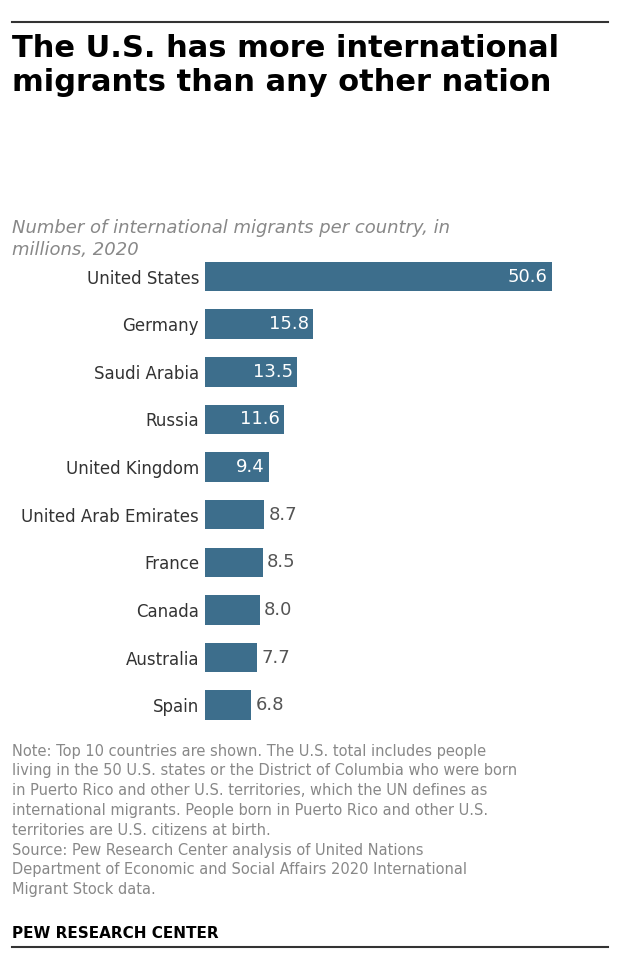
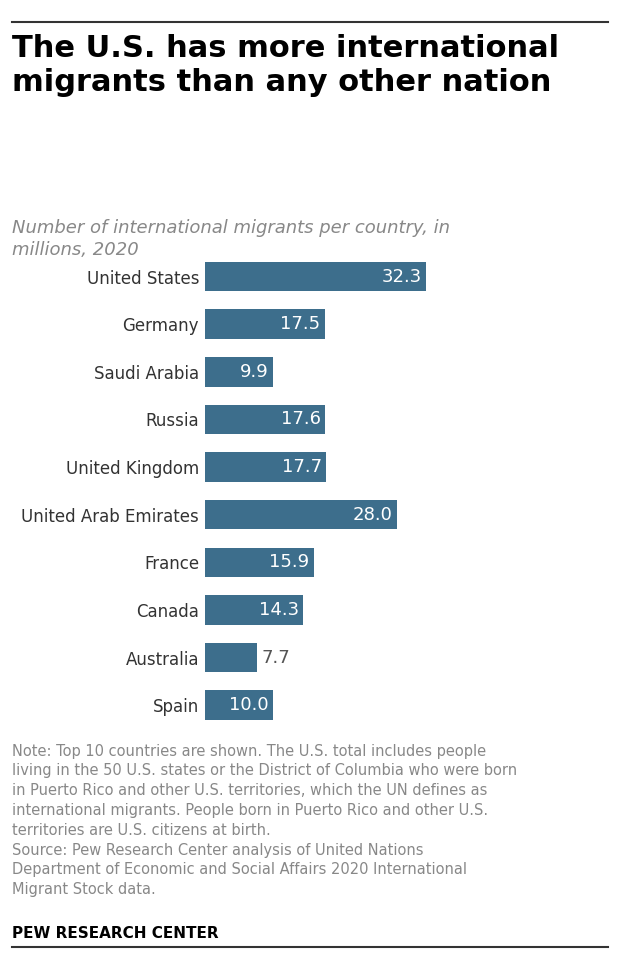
United States: 50.6 -> 32.3
Germany: 15.8 -> 17.5
Saudi Arabia: 13.5 -> 9.9
Russia: 11.6 -> 17.6
United Kingdom: 9.4 -> 17.7
United Arab Emirates: 8.7 -> 28.0
France: 8.5 -> 15.9
Canada: 8.0 -> 14.3
Spain: 6.8 -> 10.0
